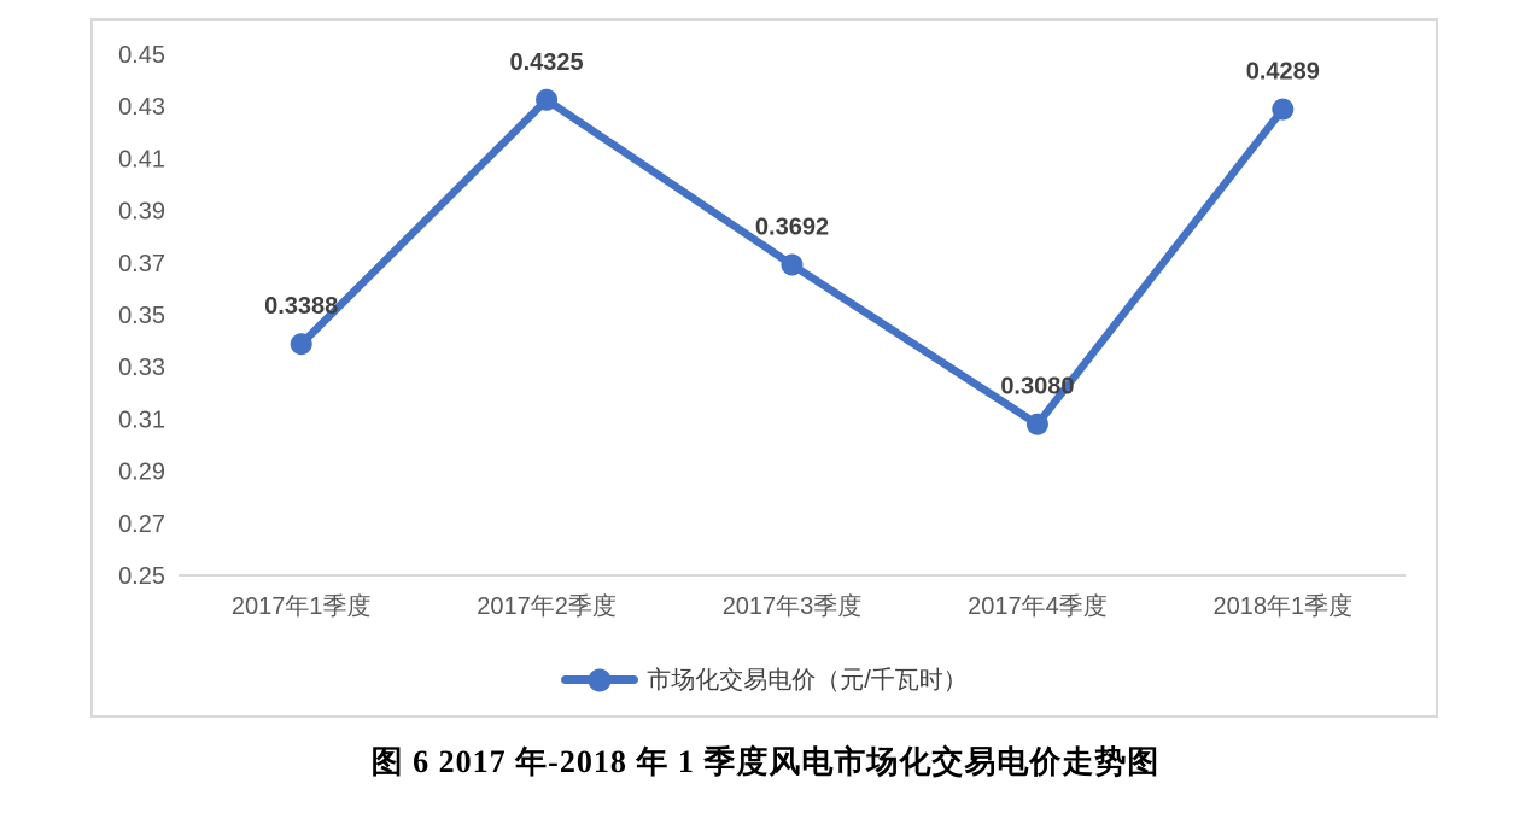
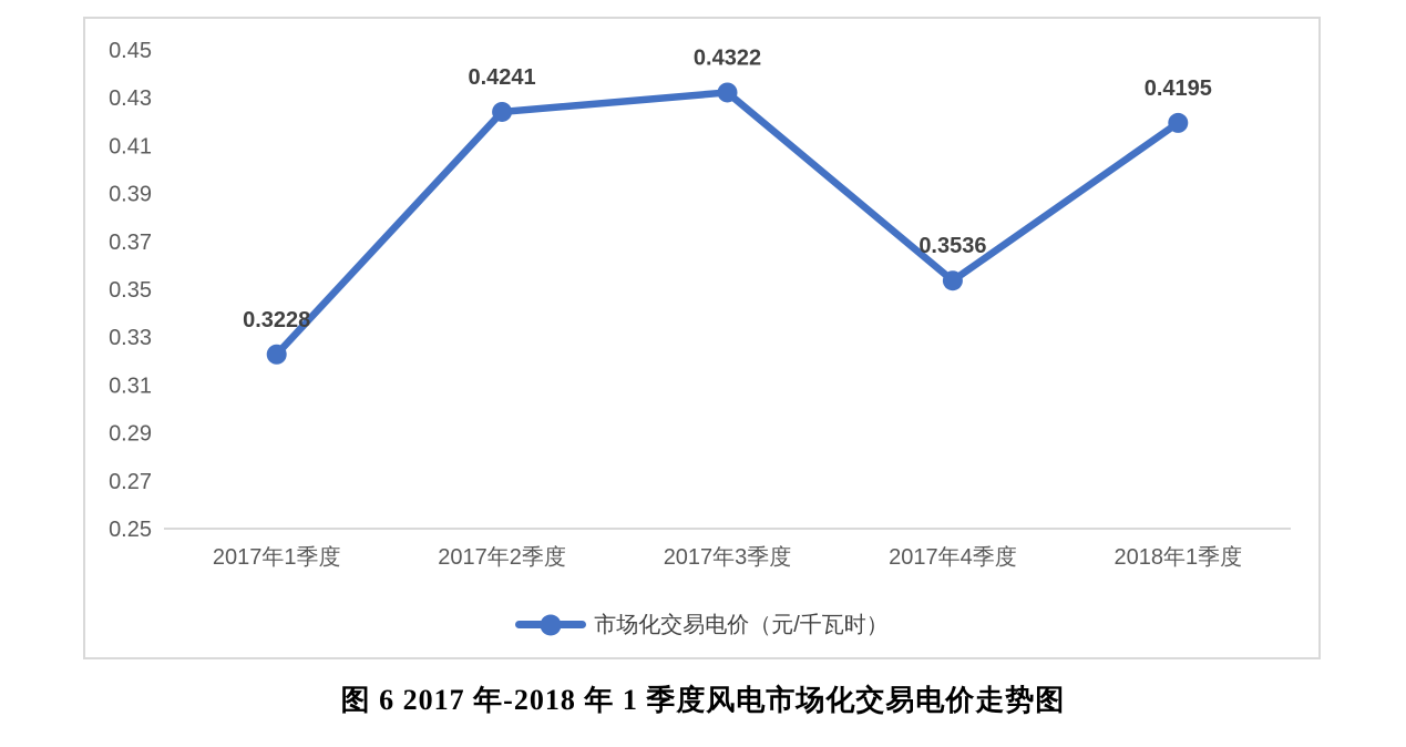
2017年1季度: 0.3388 -> 0.3228
2017年2季度: 0.4325 -> 0.4241
2017年3季度: 0.3692 -> 0.4322
2017年4季度: 0.3080 -> 0.3536
2018年1季度: 0.4289 -> 0.4195
